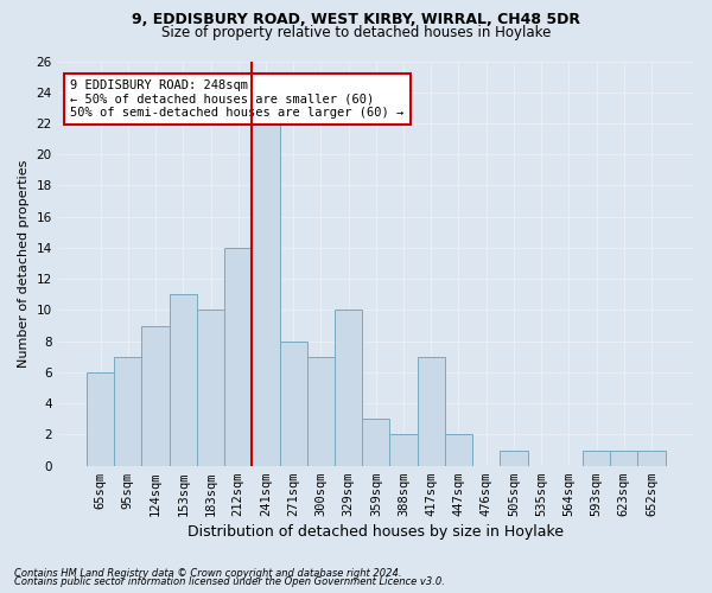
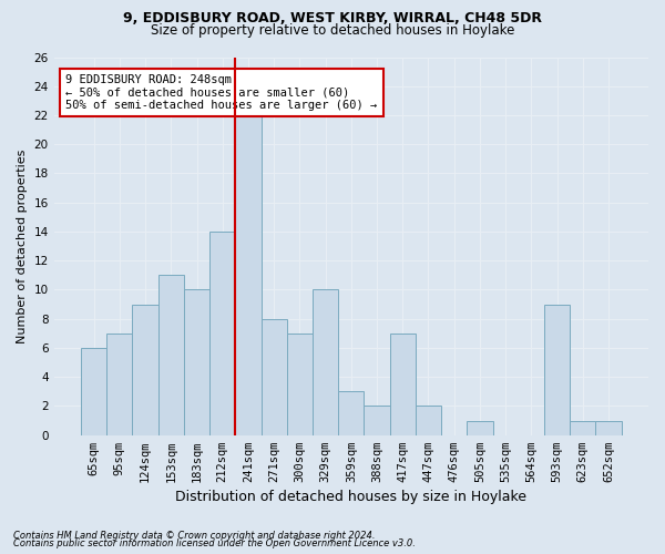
593sqm: 1 -> 9
